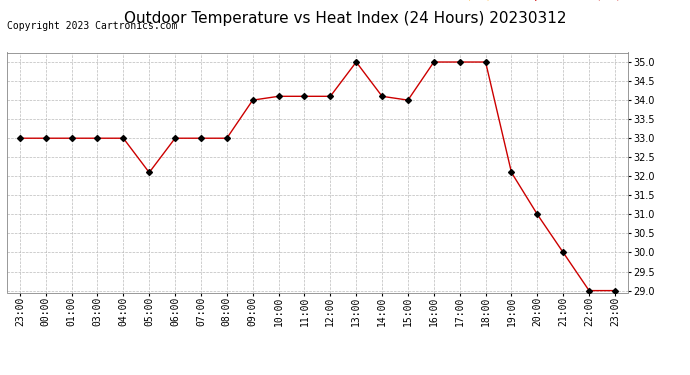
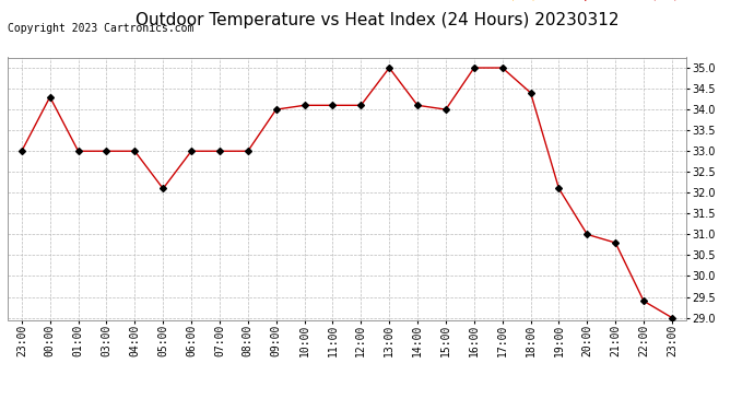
00:00: 33.0 -> 34.3
18:00: 35.0 -> 34.4
21:00: 30.0 -> 30.8
22:00: 29.0 -> 29.4
